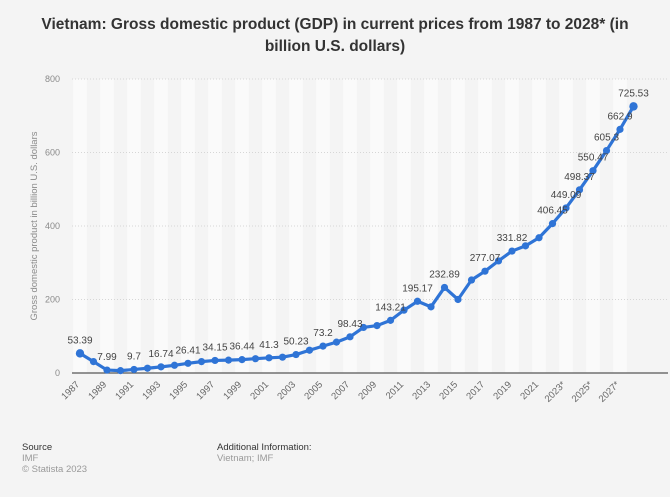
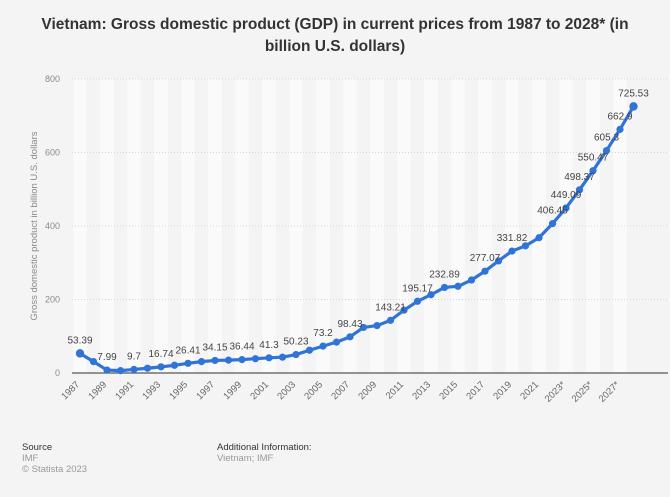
2013: 180 -> 210
2015: 200 -> 240
